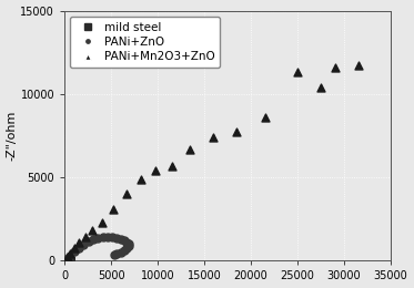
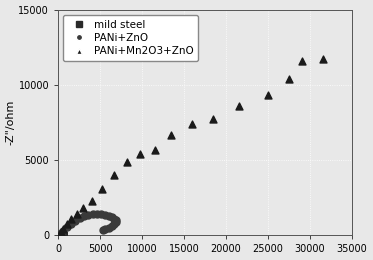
PANi+Mn2O3+ZnO/25000: 11300 -> 9300
